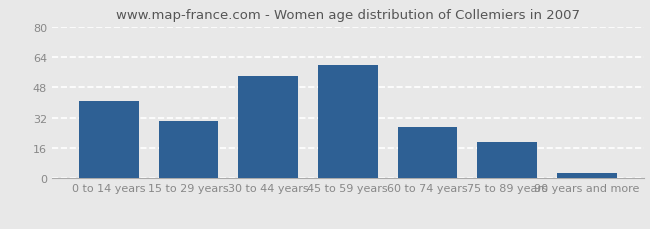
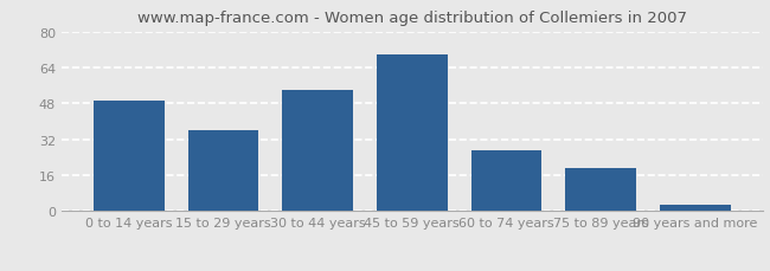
0 to 14 years: 41 -> 49
15 to 29 years: 30 -> 36
45 to 59 years: 60 -> 70
